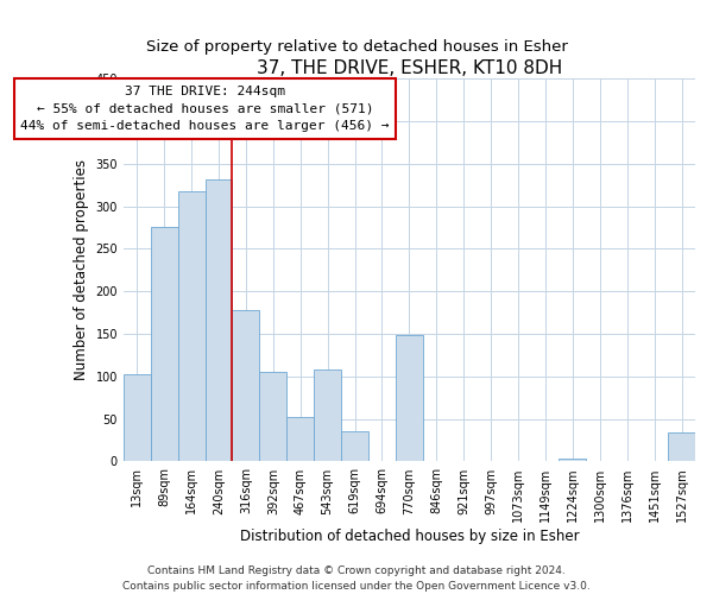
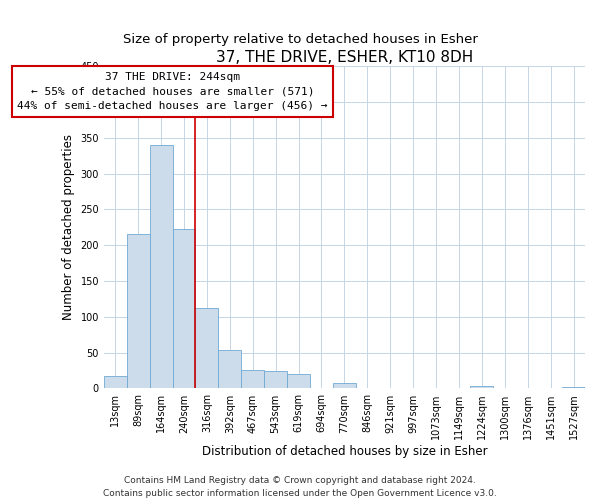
13sqm: 102 -> 18
89sqm: 276 -> 215
164sqm: 318 -> 340
240sqm: 332 -> 222
316sqm: 178 -> 113
392sqm: 106 -> 53
467sqm: 52 -> 26
543sqm: 108 -> 25
619sqm: 36 -> 20
770sqm: 148 -> 7
1527sqm: 34 -> 2
